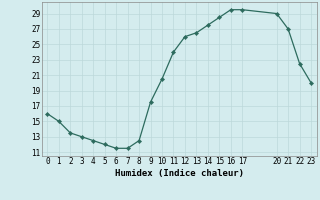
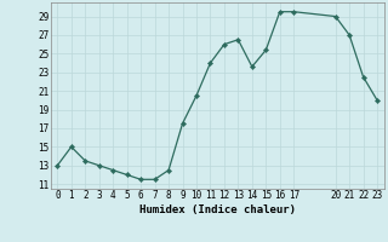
0: 16.0 -> 13.0
14: 27.5 -> 23.6
15: 28.5 -> 25.4
